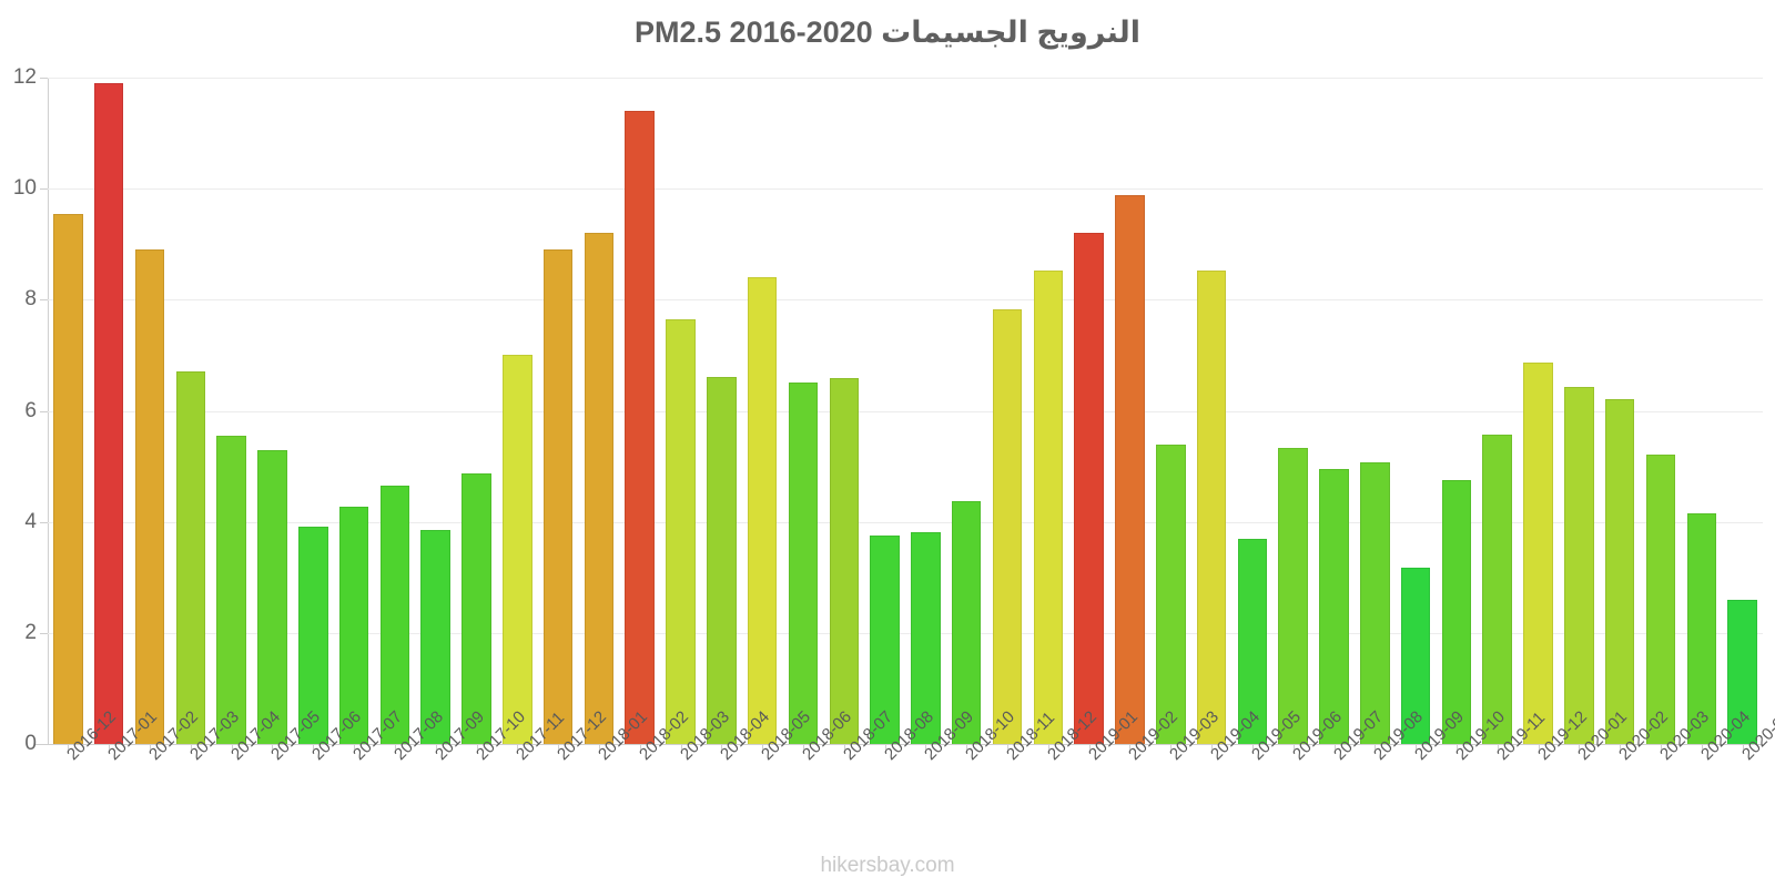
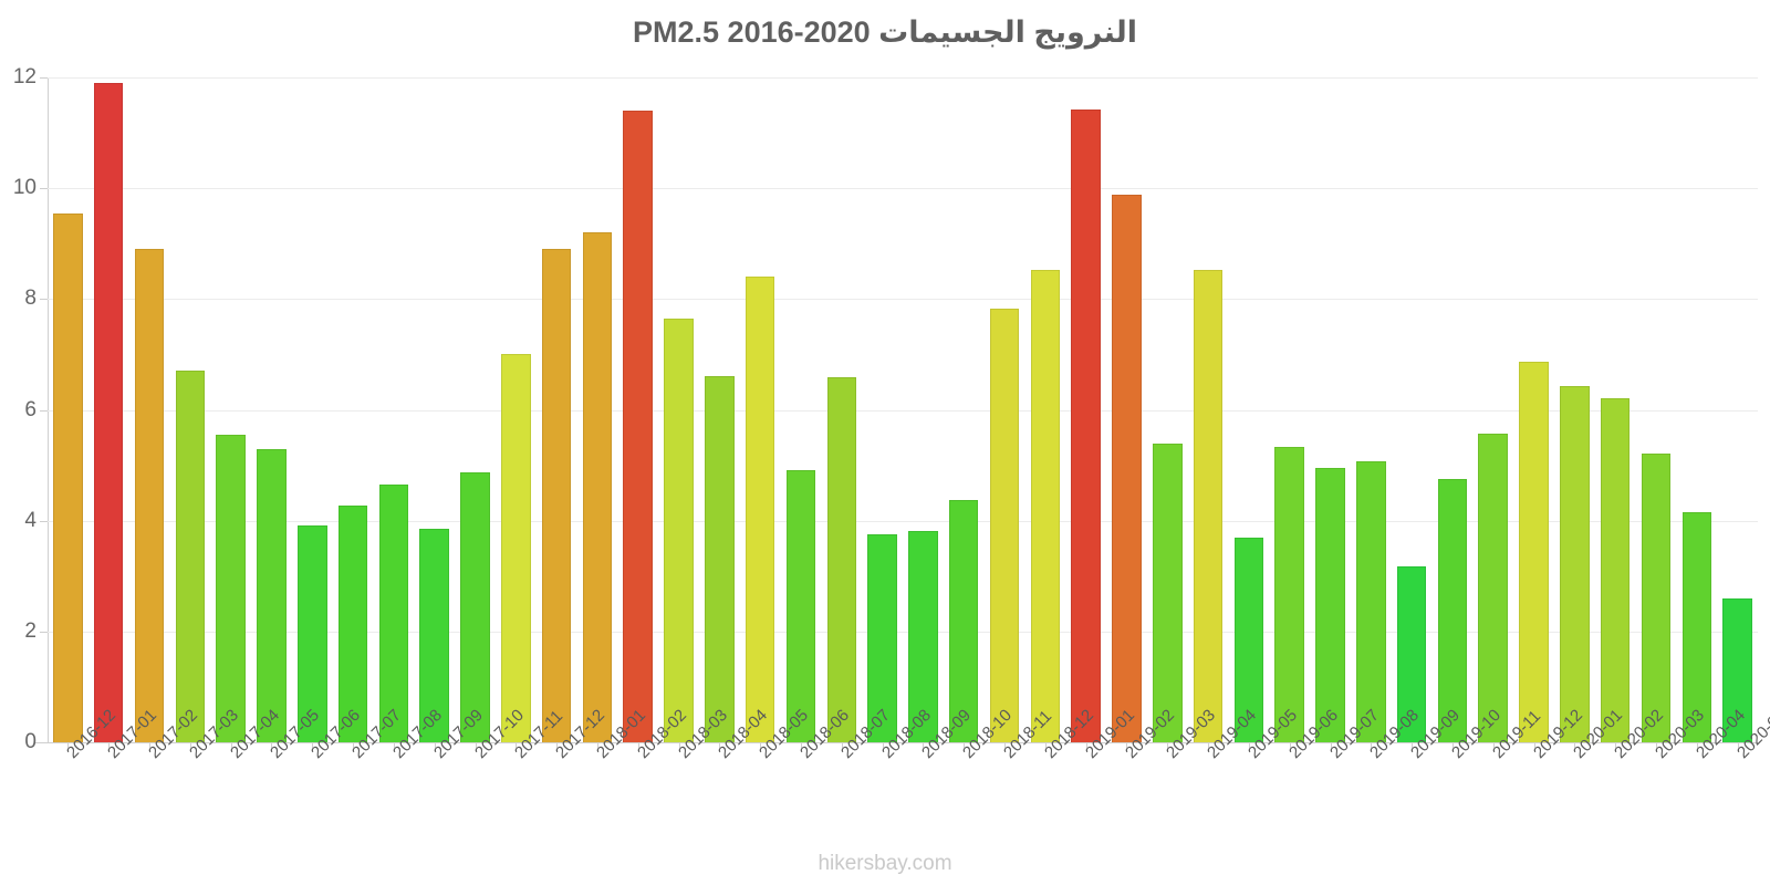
2018-06: 6.5 -> 4.9
2019-01: 9.2 -> 11.4
